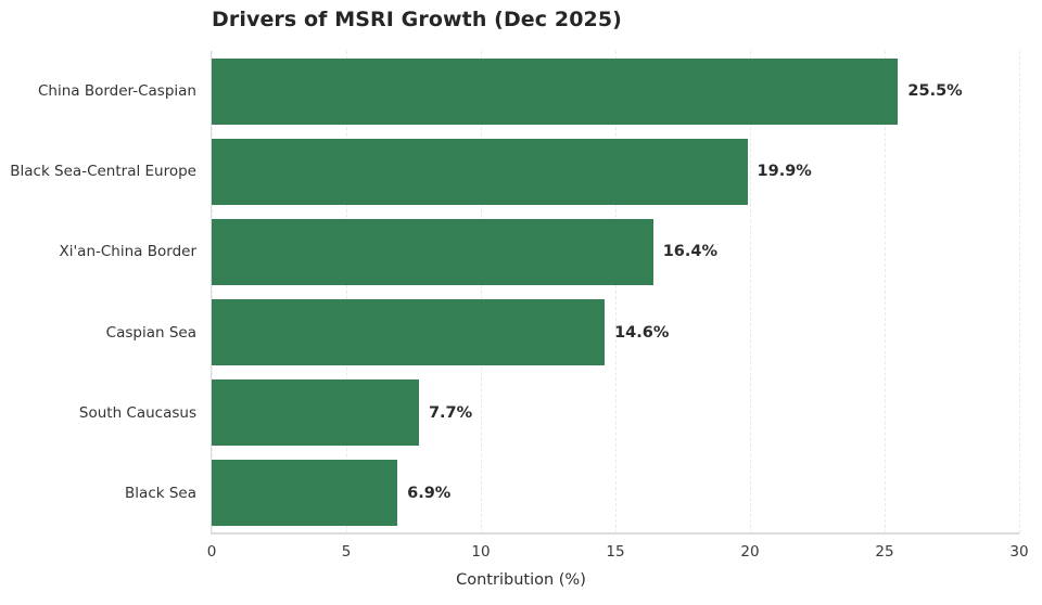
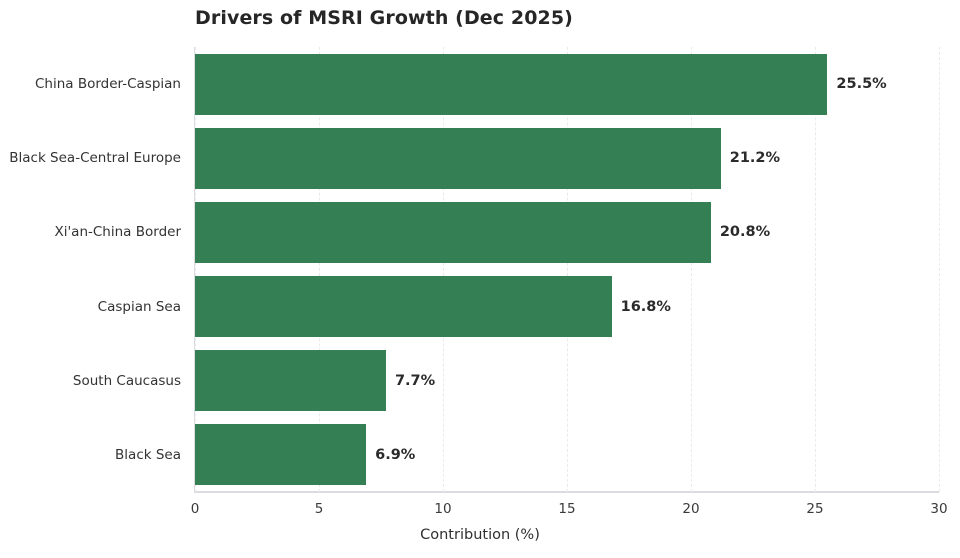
Black Sea-Central Europe: 19.9% -> 21.2%
Xi'an-China Border: 16.4% -> 20.8%
Caspian Sea: 14.6% -> 16.8%
